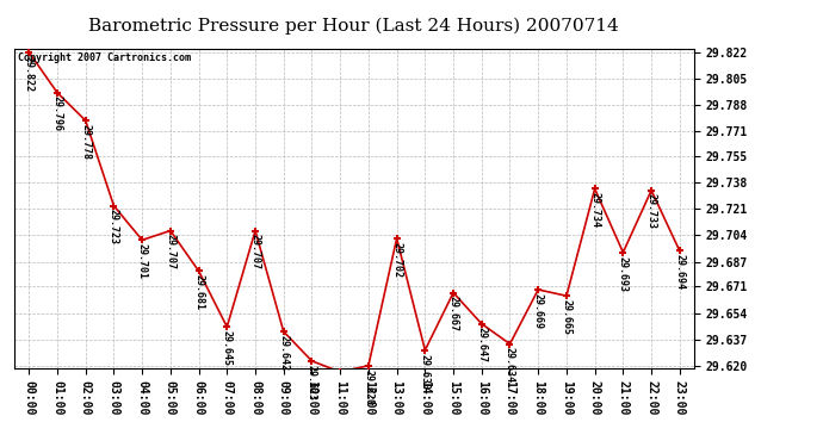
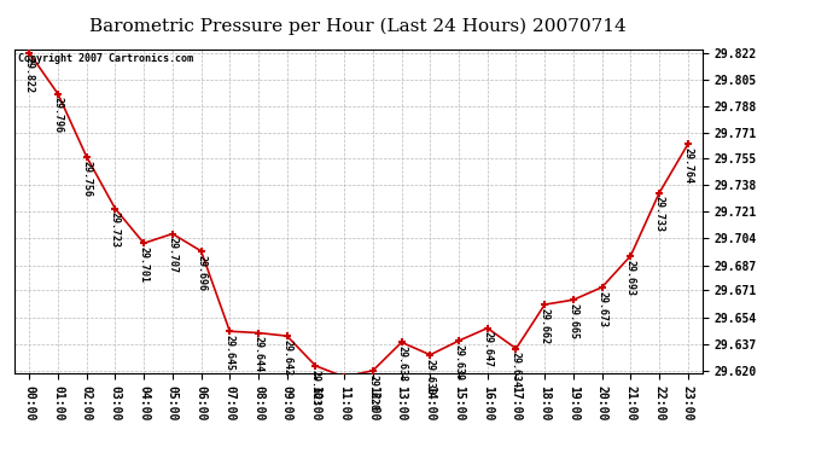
02:00: 29.778 -> 29.756
06:00: 29.681 -> 29.696
08:00: 29.707 -> 29.644
13:00: 29.702 -> 29.638
15:00: 29.667 -> 29.639
18:00: 29.669 -> 29.662
20:00: 29.734 -> 29.673
23:00: 29.694 -> 29.764
